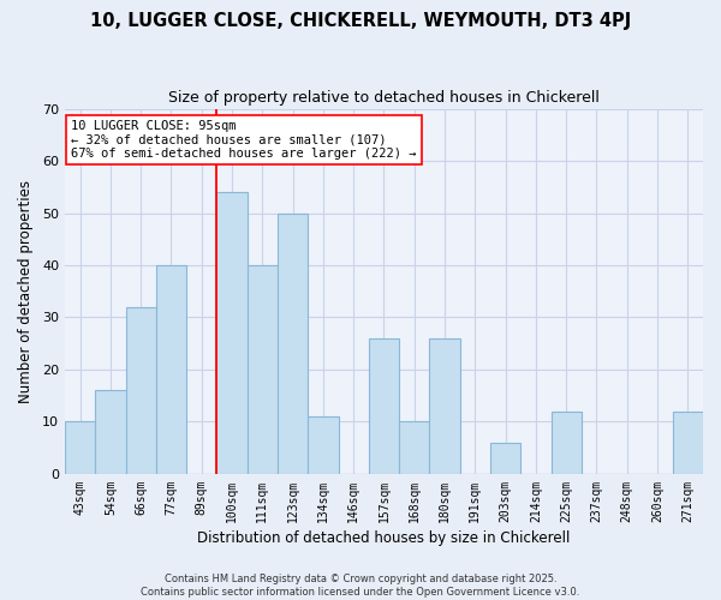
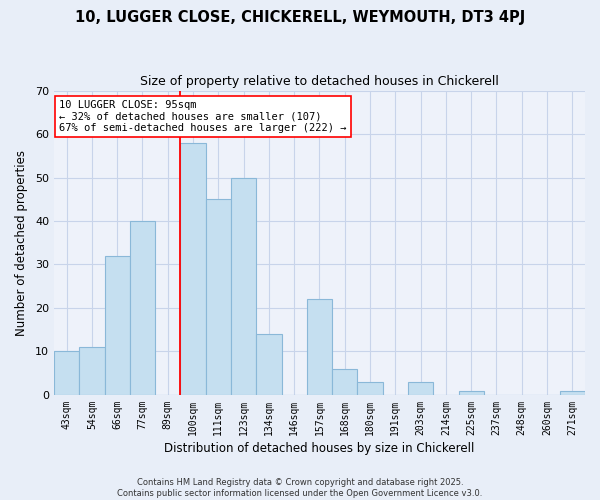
54sqm: 16 -> 11
100sqm: 54 -> 58
111sqm: 40 -> 45
134sqm: 11 -> 14
157sqm: 26 -> 22
168sqm: 10 -> 6
180sqm: 26 -> 3
203sqm: 6 -> 3
225sqm: 12 -> 1
271sqm: 12 -> 1
